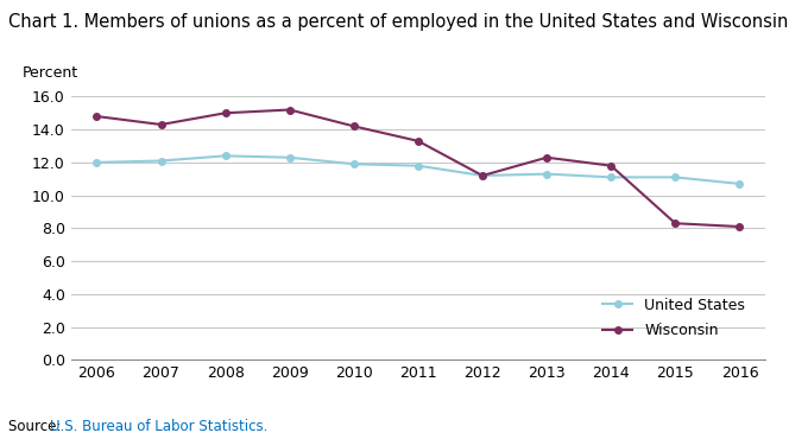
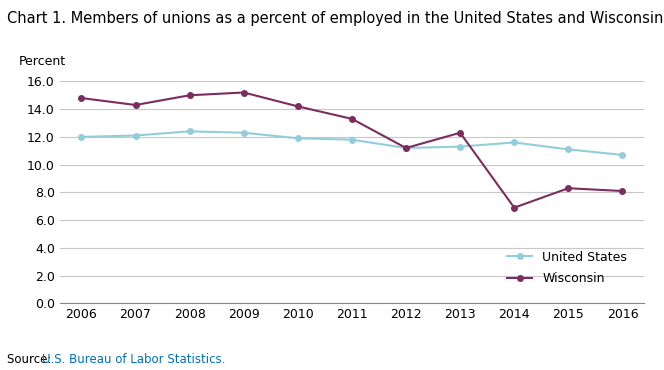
United States/2014: 11.1 -> 11.6
Wisconsin/2014: 11.8 -> 6.9
